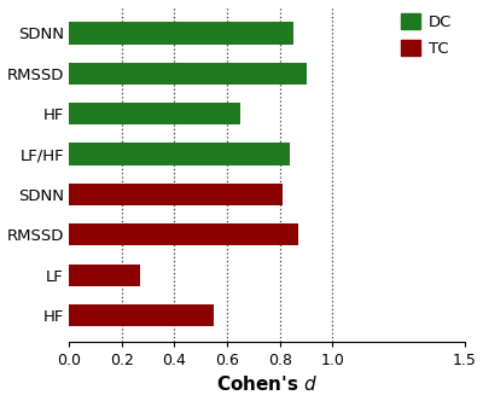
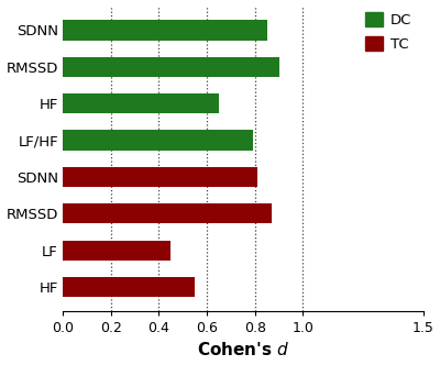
LF/HF: 0.84 -> 0.79
LF: 0.27 -> 0.45
